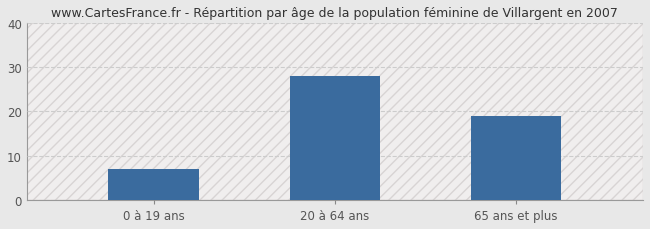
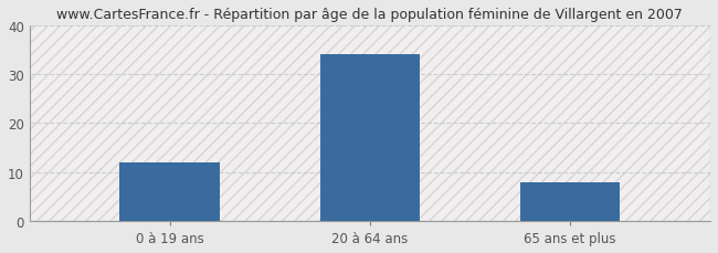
0 à 19 ans: 7 -> 12
20 à 64 ans: 28 -> 34
65 ans et plus: 19 -> 8
